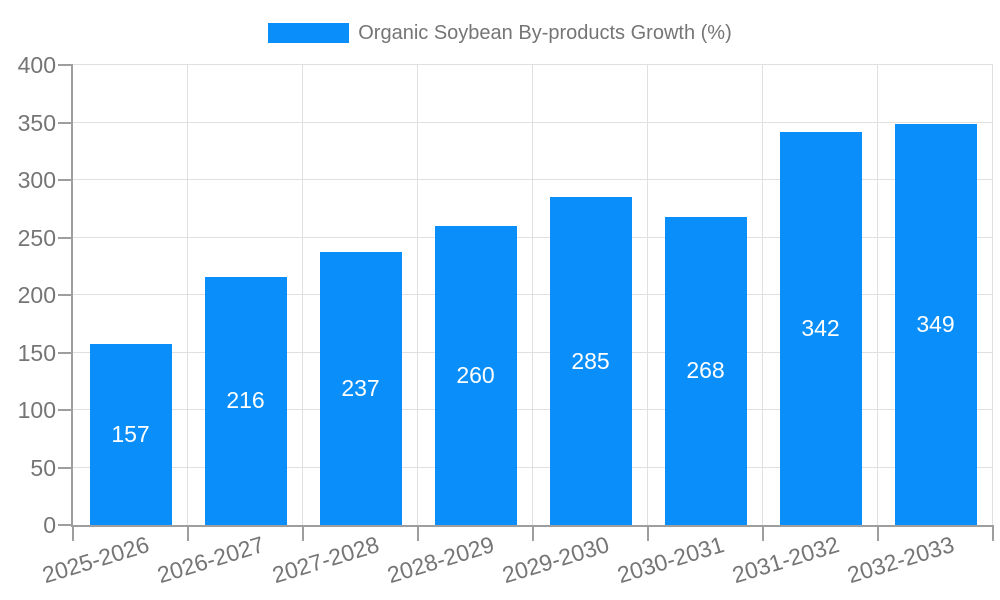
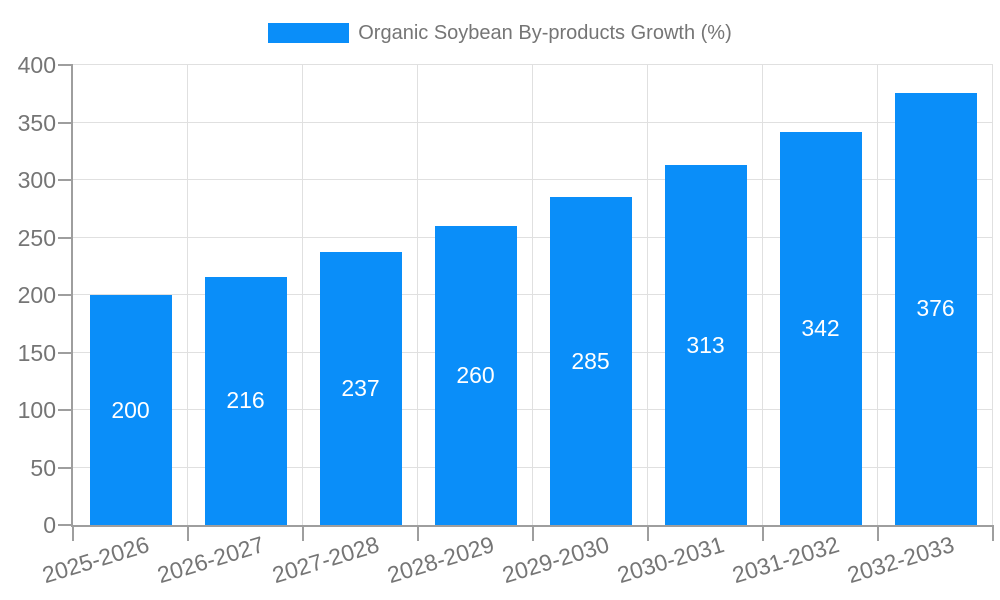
2025-2026: 157 -> 200
2030-2031: 268 -> 313
2032-2033: 349 -> 376
